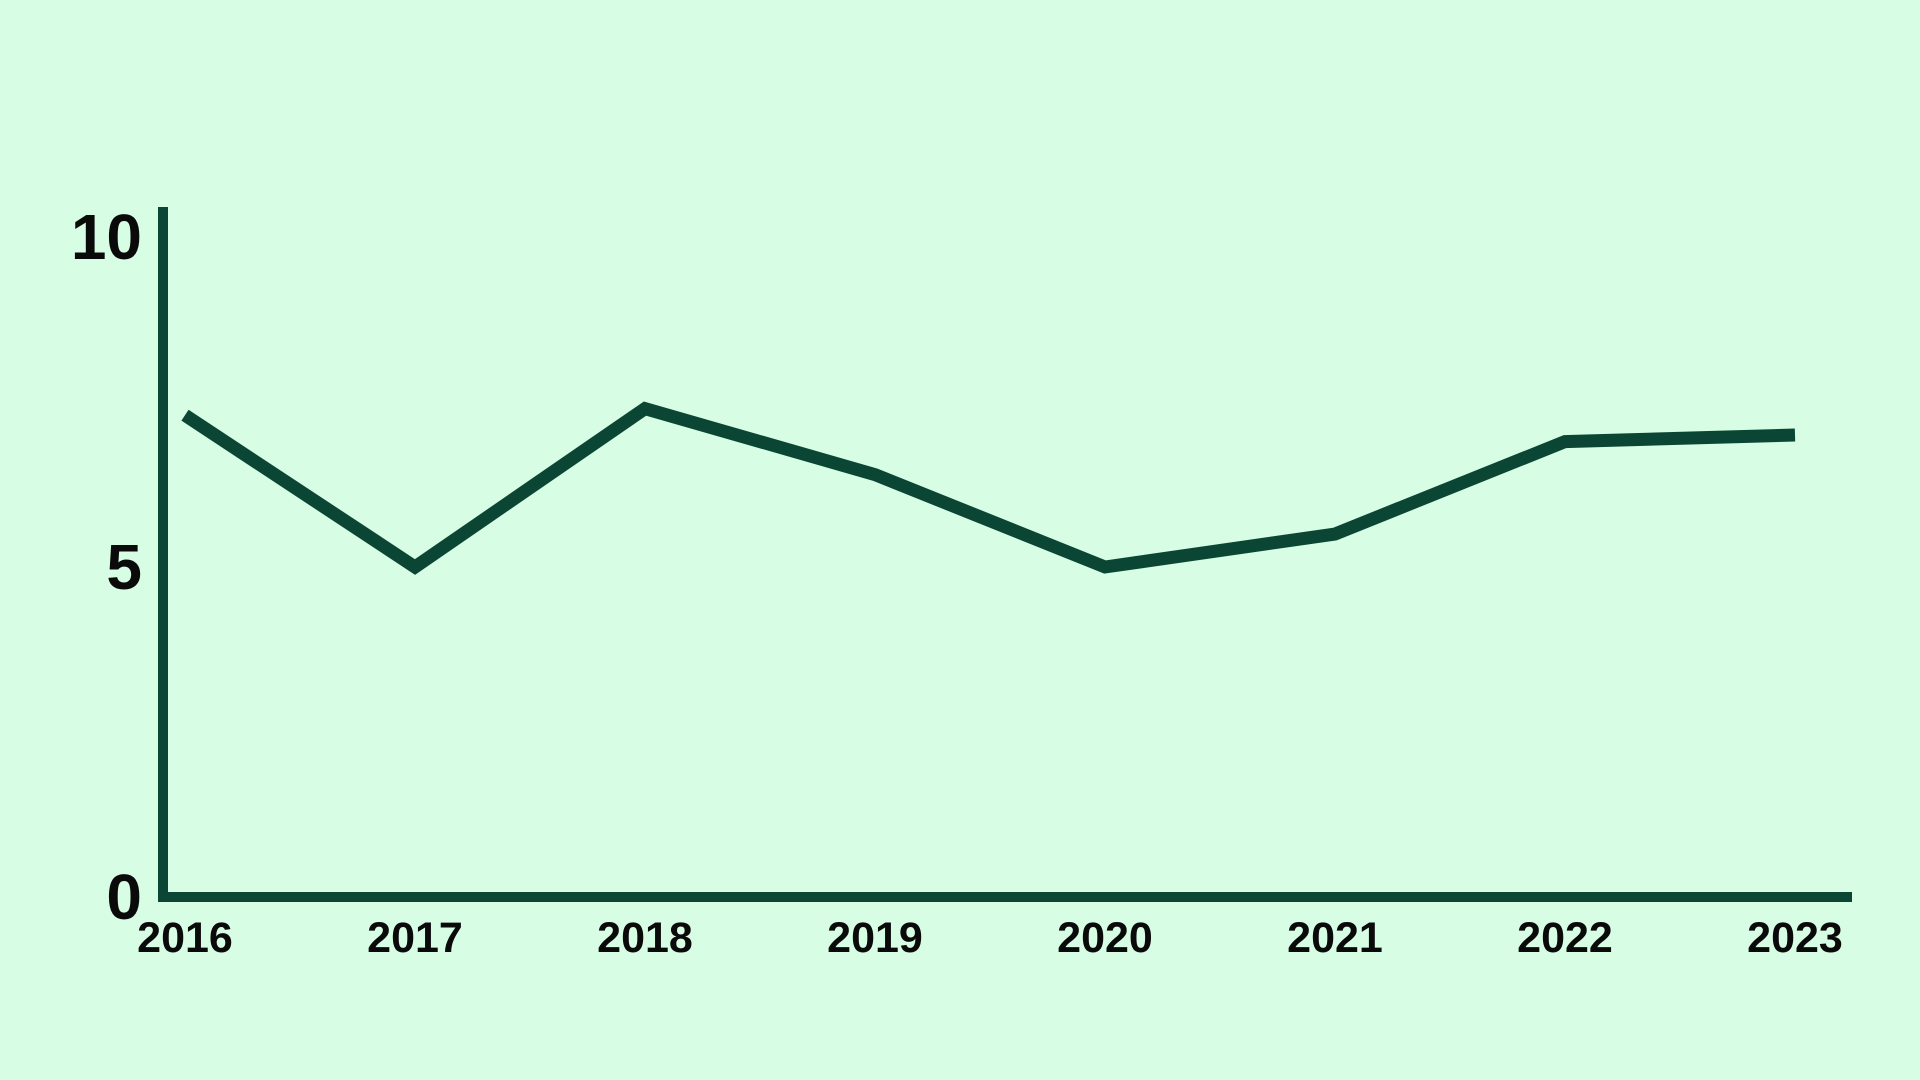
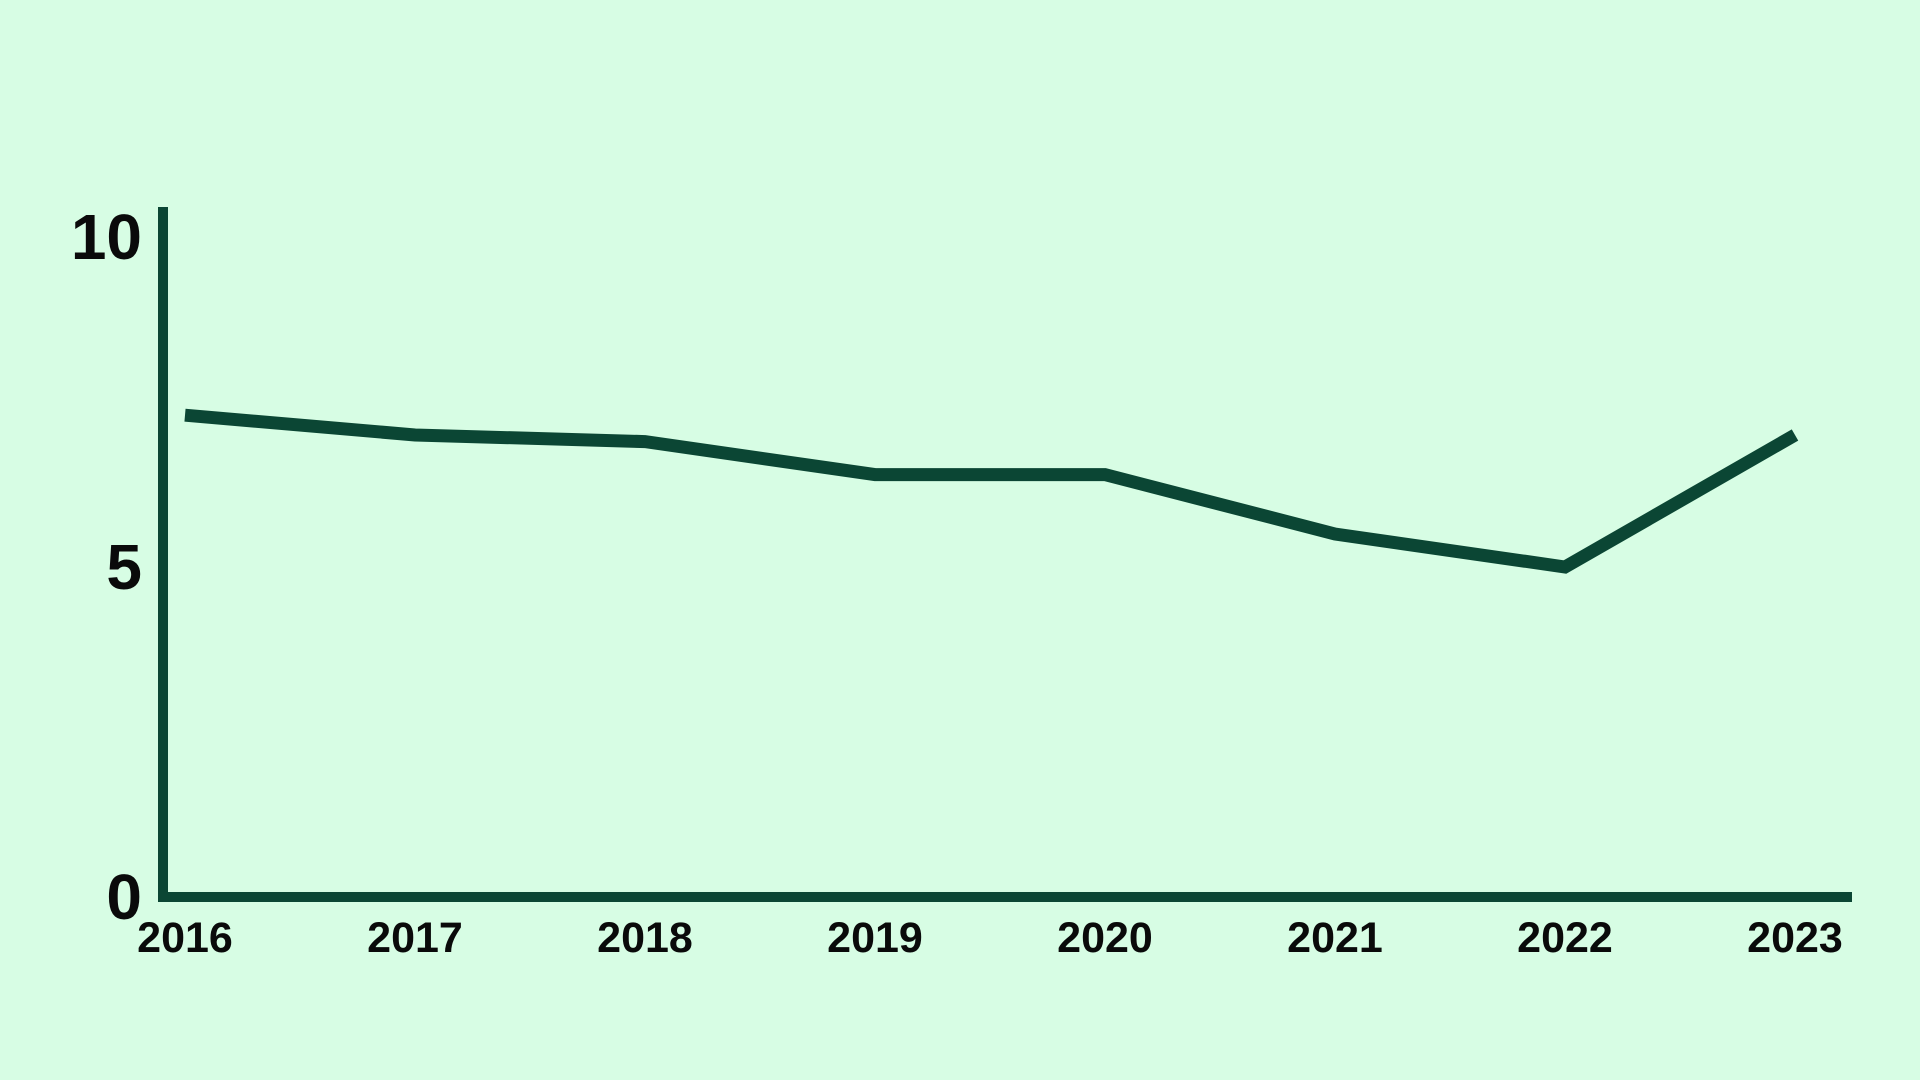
2017: 5.0 -> 7.0
2018: 7.4 -> 6.9
2020: 5.0 -> 6.4
2022: 6.9 -> 5.0
